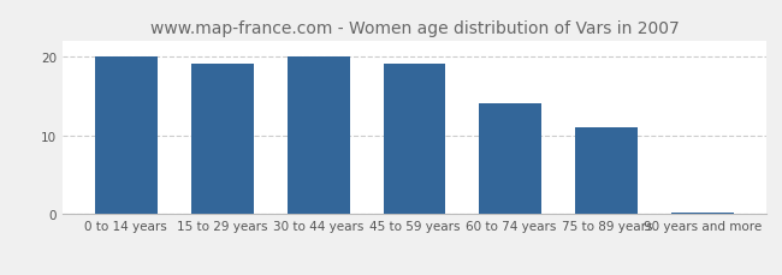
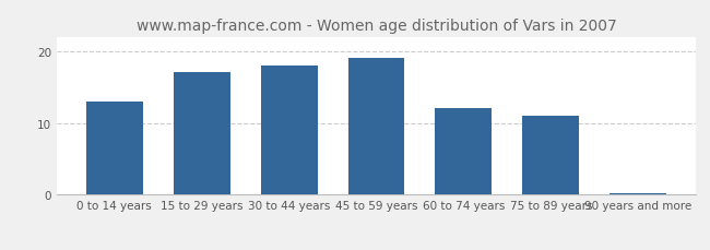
0 to 14 years: 20.0 -> 13.0
15 to 29 years: 19.0 -> 17.0
30 to 44 years: 20.0 -> 18.0
60 to 74 years: 14.0 -> 12.0
